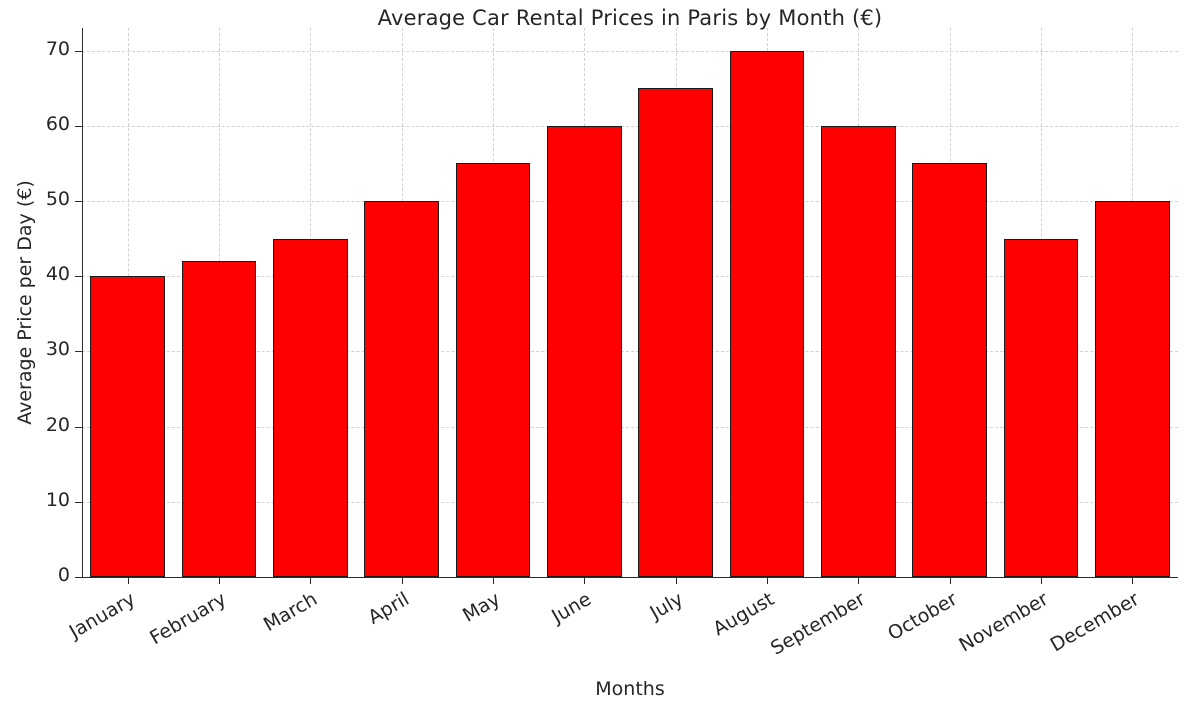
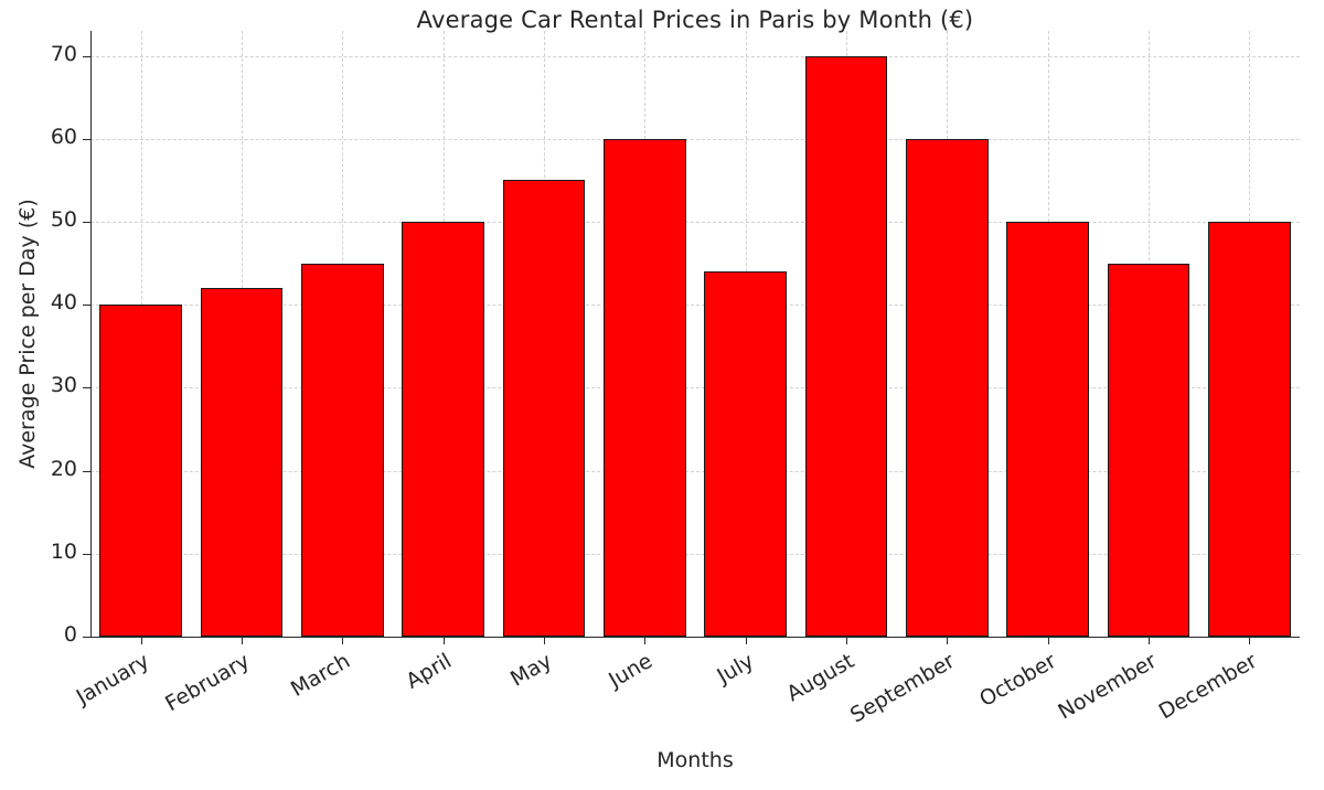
July: 65 -> 44
October: 55 -> 50
